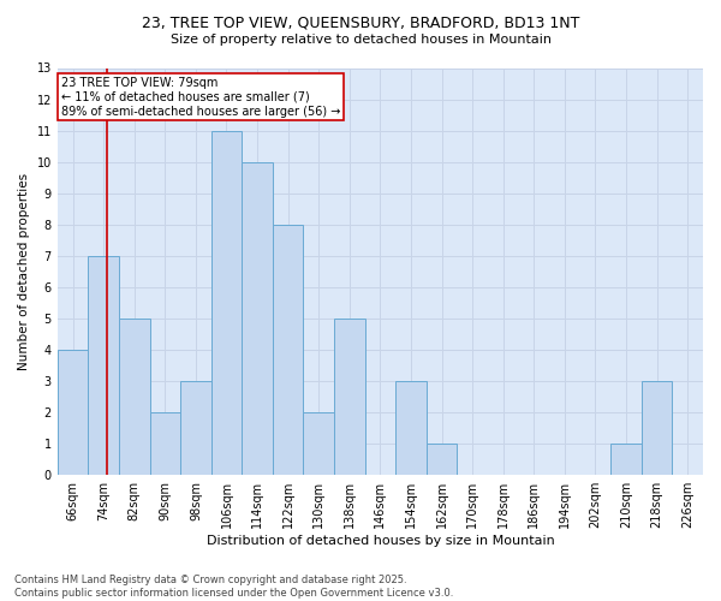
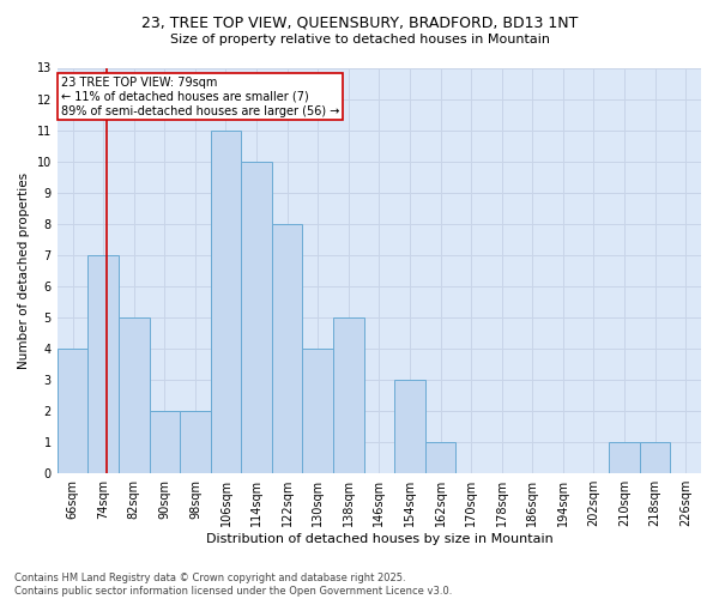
98sqm: 3 -> 2
130sqm: 2 -> 4
218sqm: 3 -> 1
